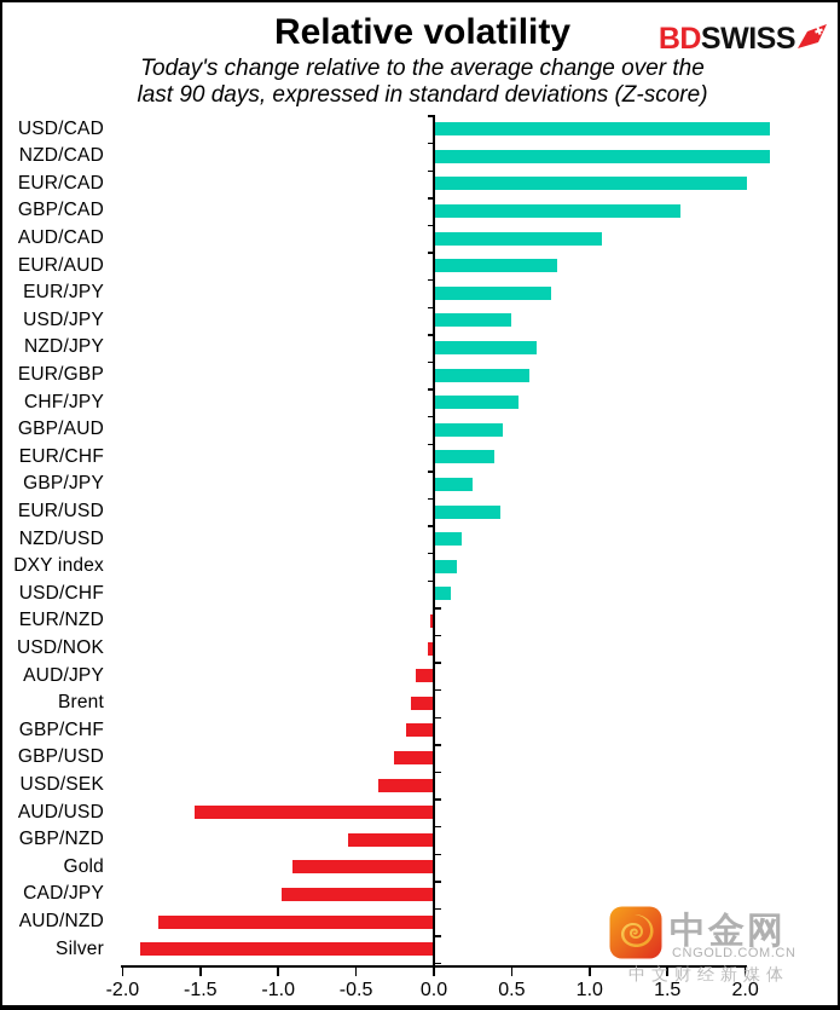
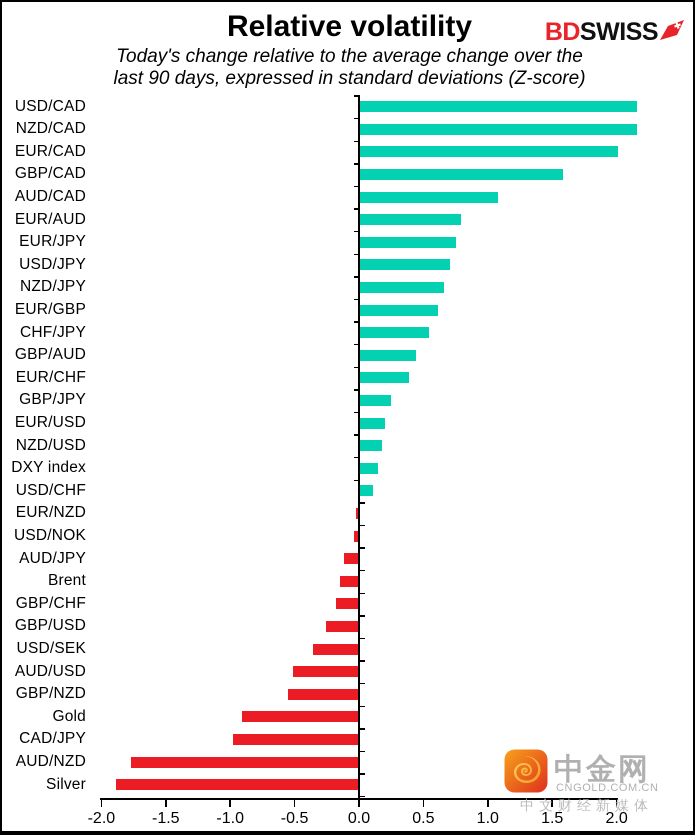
USD/JPY: 0.50 -> 0.71
EUR/USD: 0.43 -> 0.20
AUD/USD: -1.54 -> -0.51
